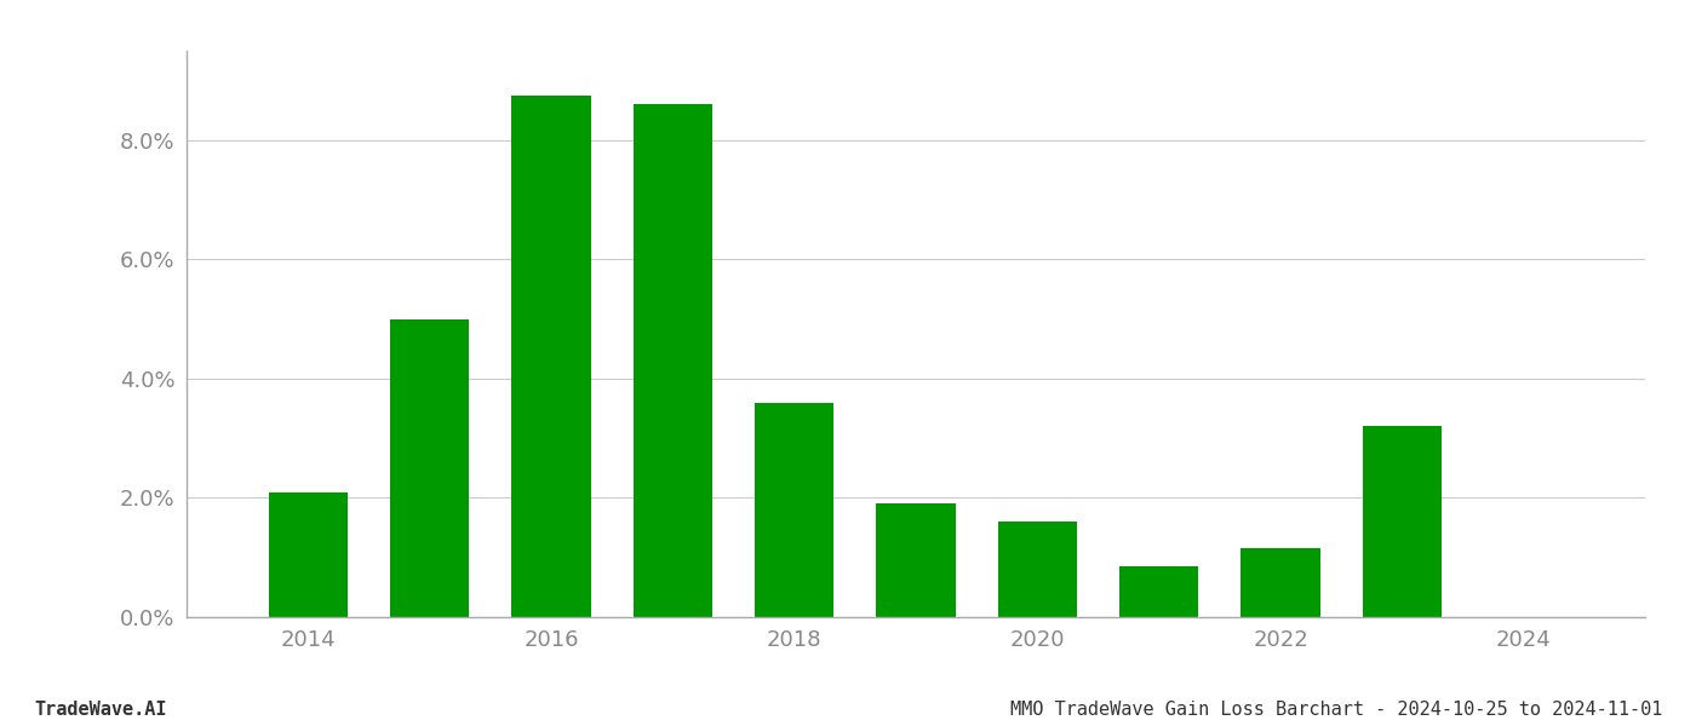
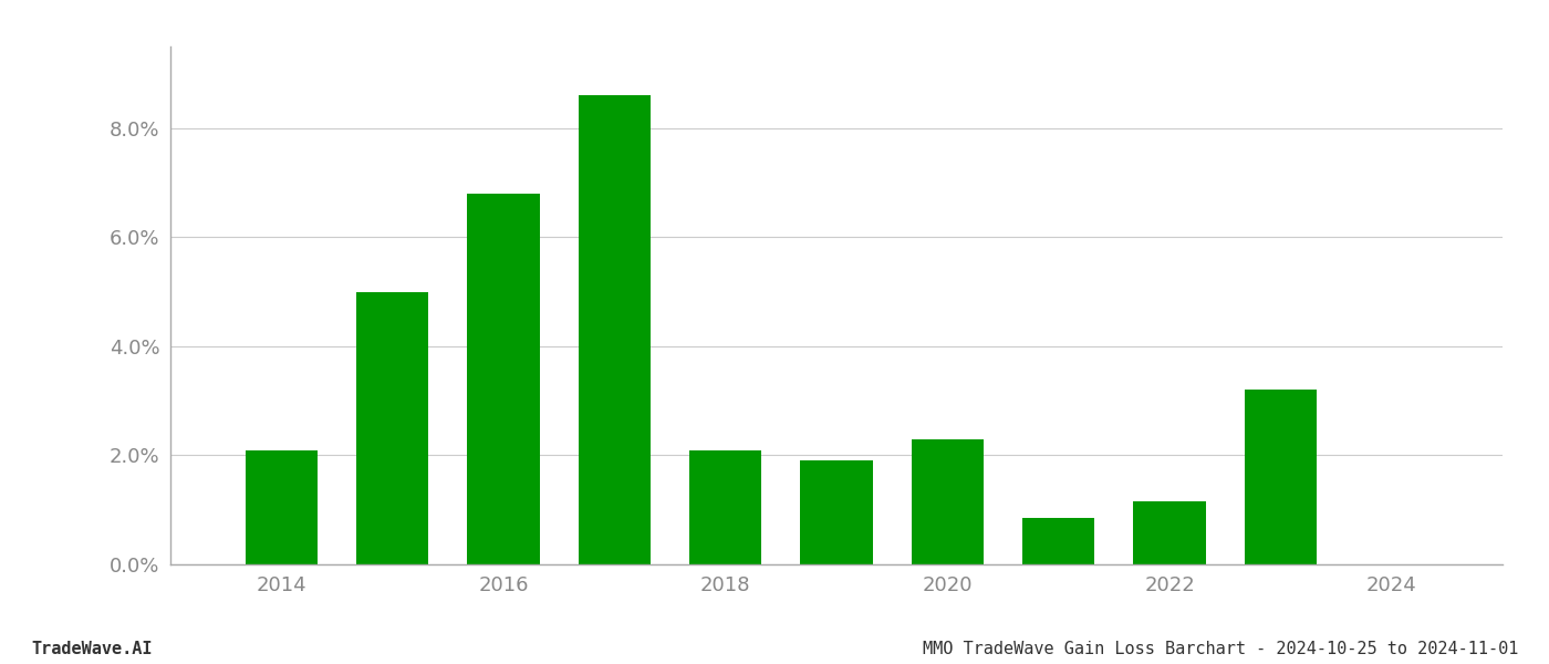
2016: 8.75% -> 6.80%
2018: 3.60% -> 2.10%
2020: 1.60% -> 2.30%
